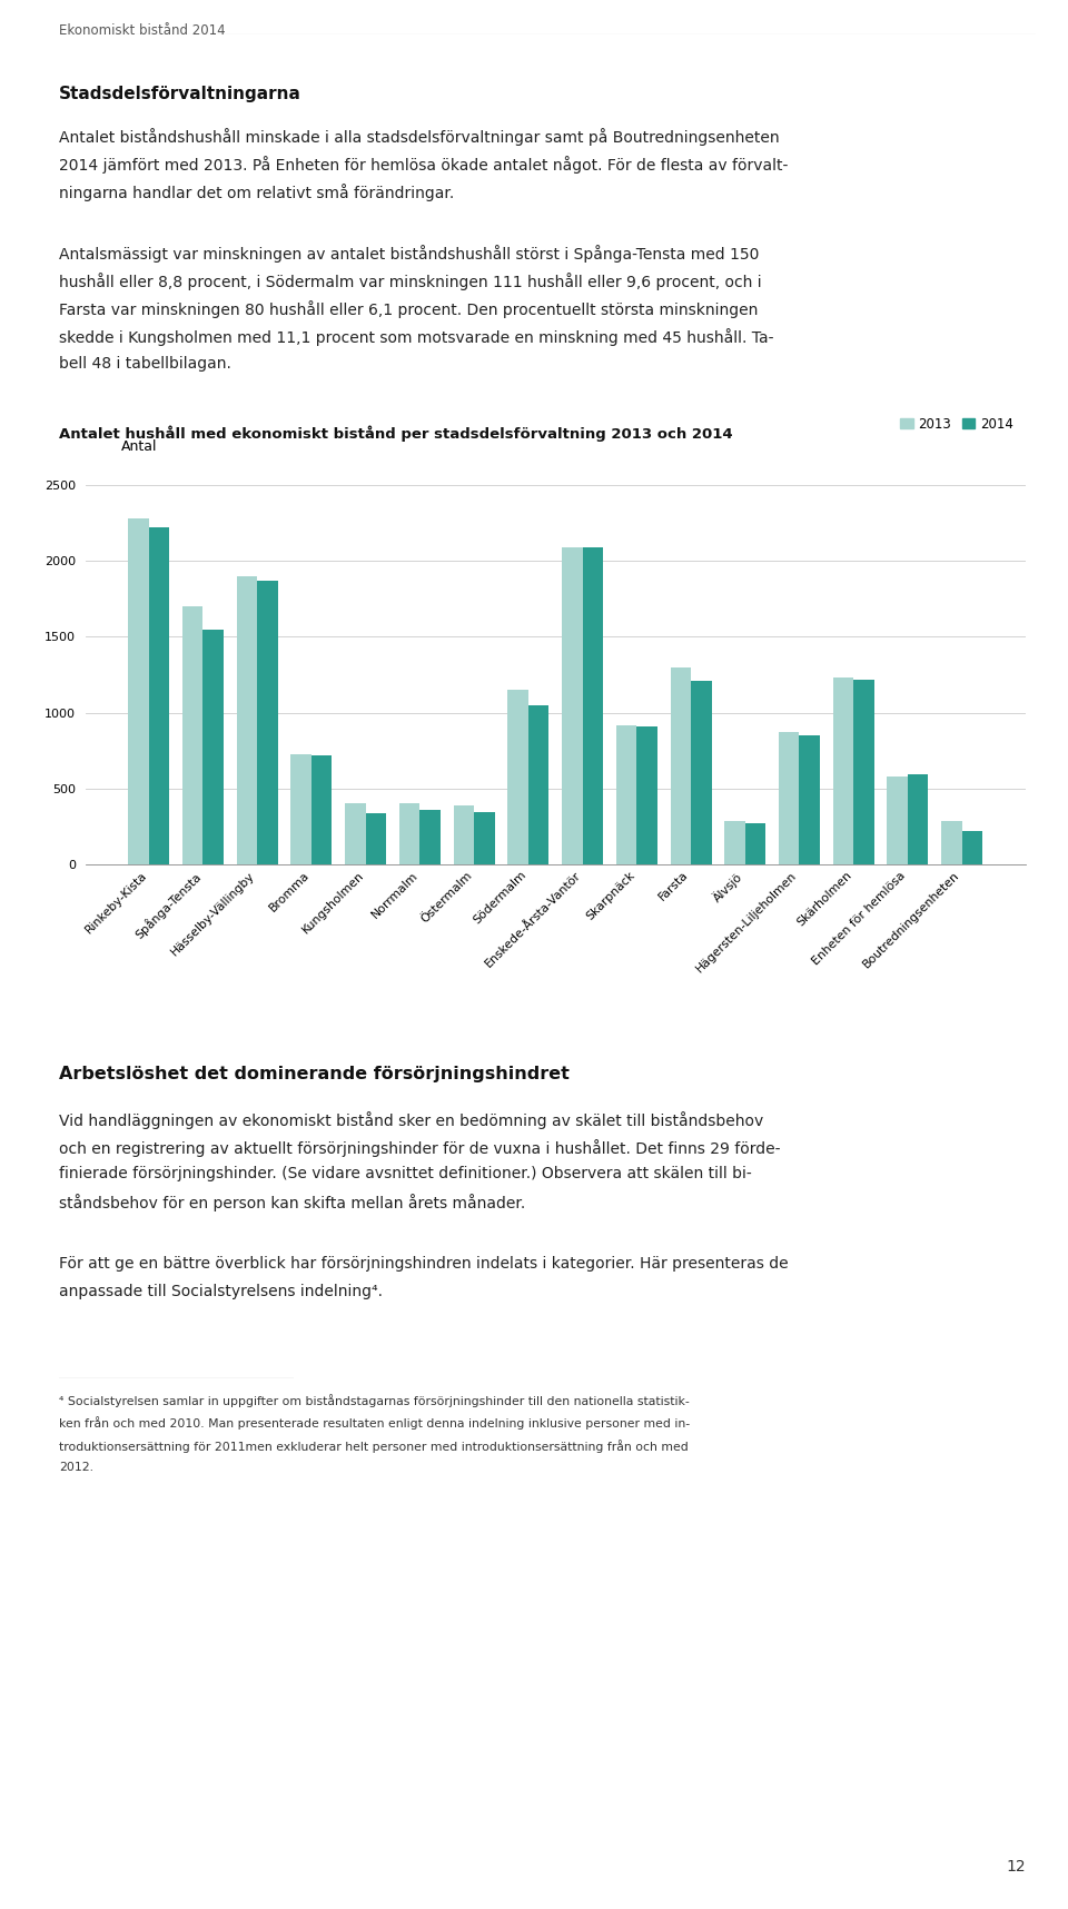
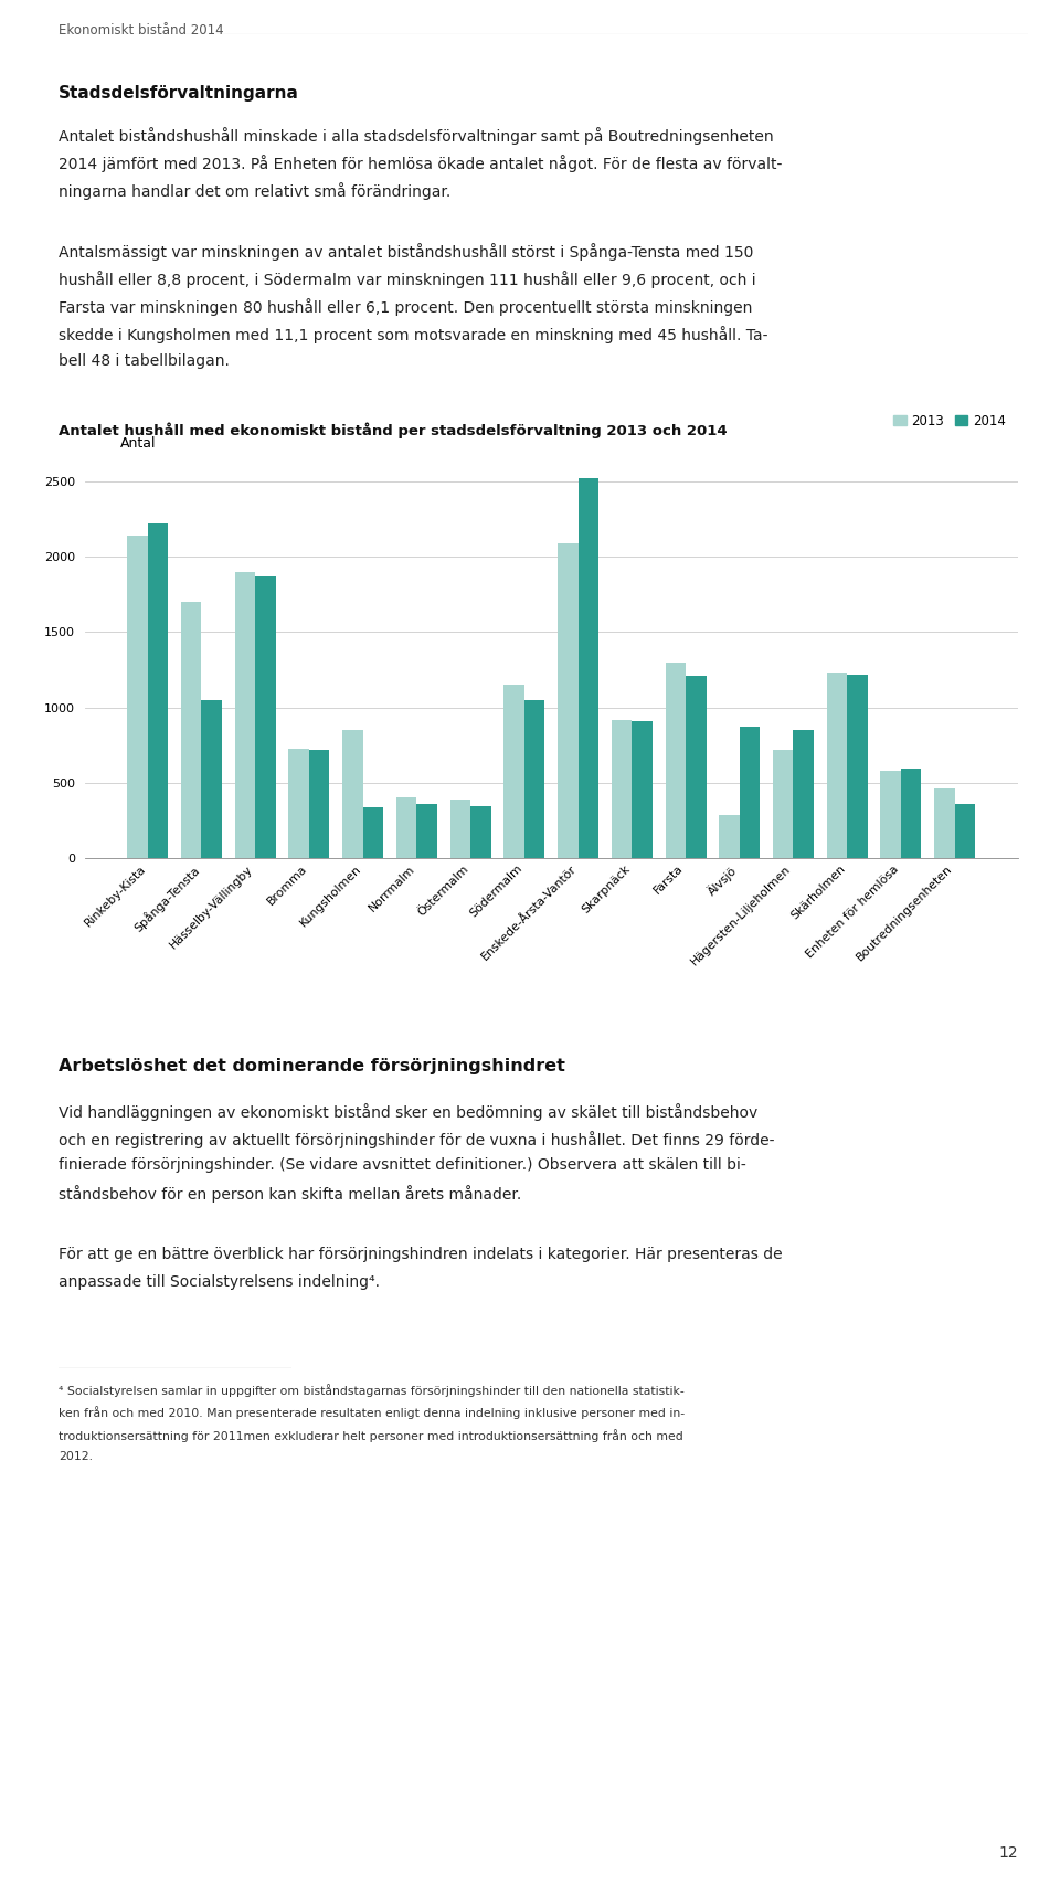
2013/Rinkeby-Kista: 2280 -> 2140
2014/Spånga-Tensta: 1550 -> 1050
2013/Kungsholmen: 400 -> 850
2014/Enskede-Årsta-Vantör: 2090 -> 2520
2014/Älvsjö: 280 -> 870
2013/Hägersten-Liljeholmen: 870 -> 720
2013/Boutredningsenheten: 280 -> 460
2014/Boutredningsenheten: 220 -> 360
